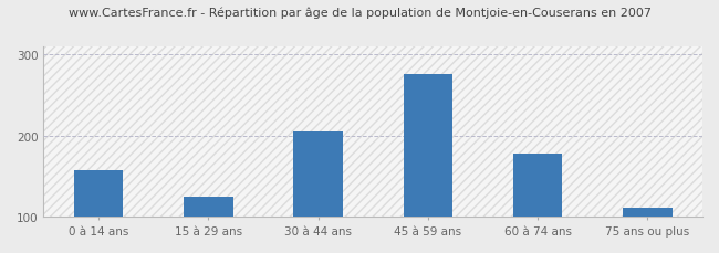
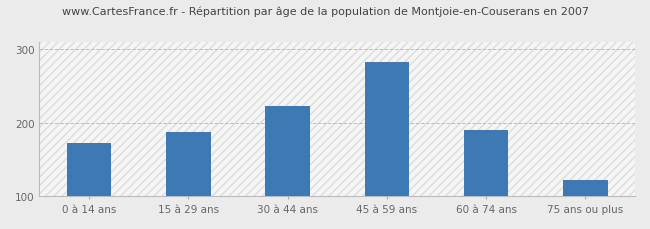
0 à 14 ans: 158 -> 172
15 à 29 ans: 125 -> 188
30 à 44 ans: 205 -> 222
45 à 59 ans: 275 -> 282
60 à 74 ans: 178 -> 190
75 ans ou plus: 112 -> 122
